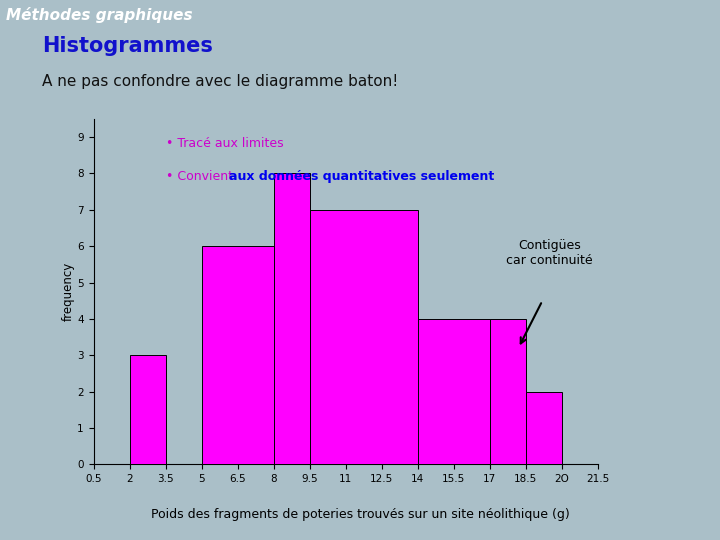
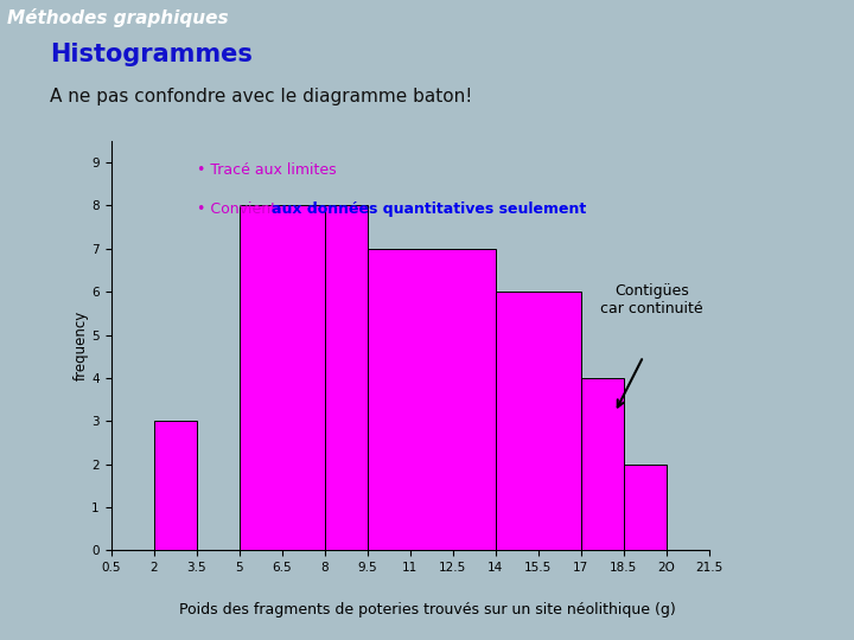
6.5: 6 -> 8
15.5: 4 -> 6
